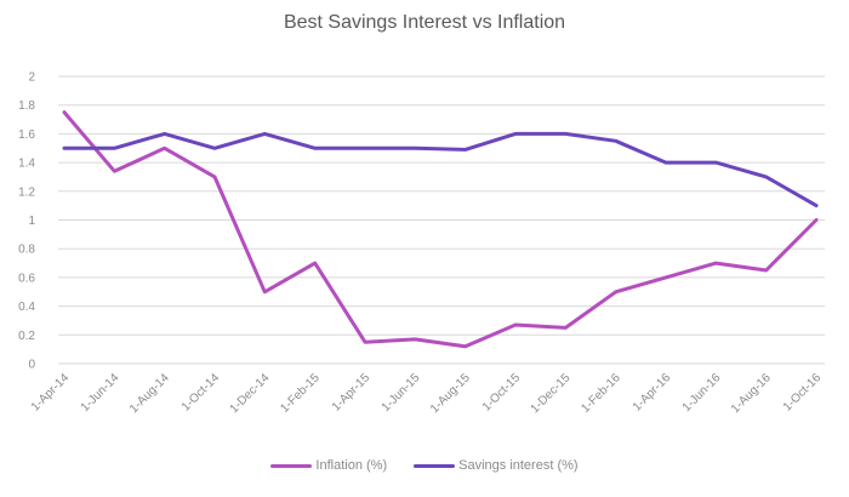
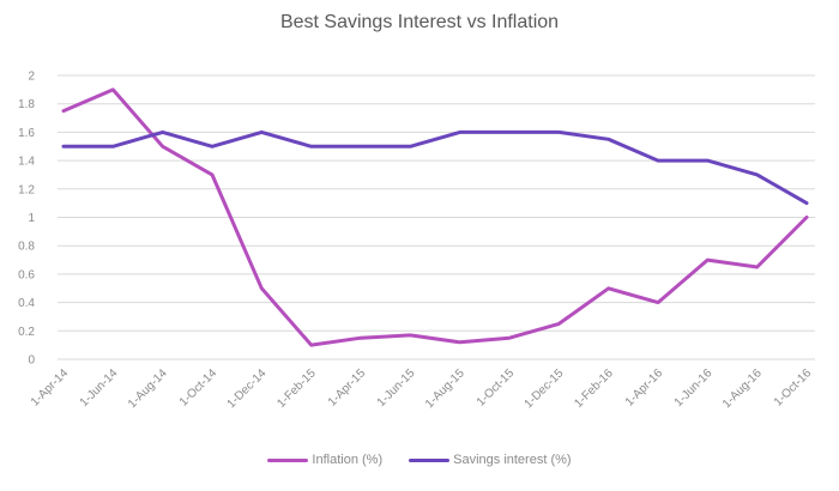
Inflation (%)/1-Jun-14: 1.34 -> 1.90
Inflation (%)/1-Feb-15: 0.70 -> 0.10
Savings interest (%)/1-Aug-15: 1.49 -> 1.60
Inflation (%)/1-Oct-15: 0.27 -> 0.15
Inflation (%)/1-Apr-16: 0.60 -> 0.40
